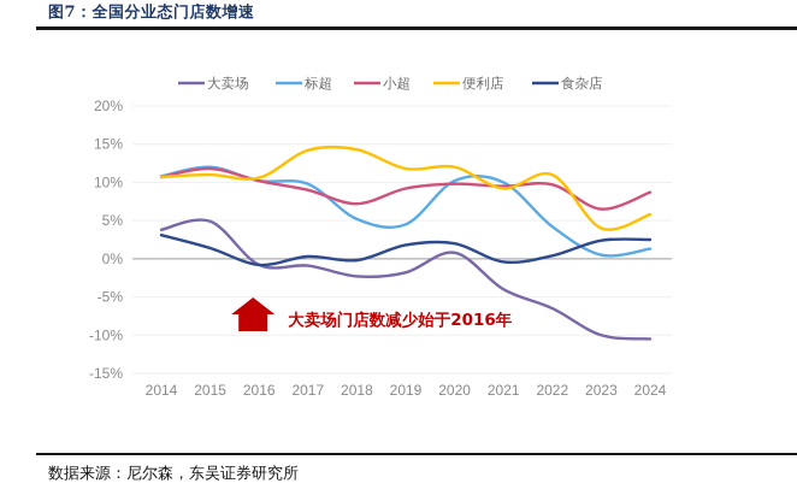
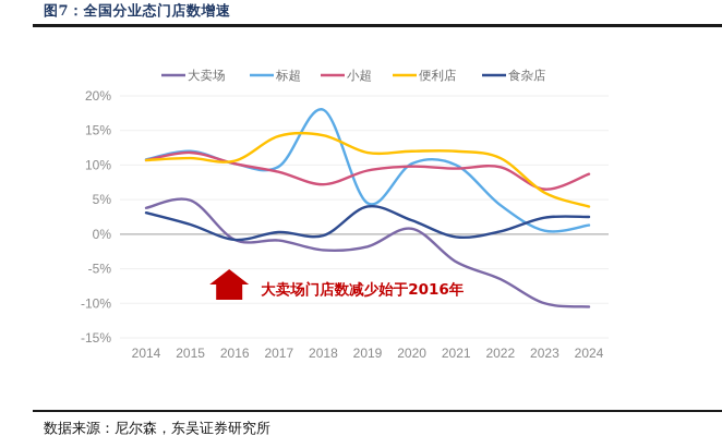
标超/2018: 5% -> 18%
食杂店/2019: 2% -> 4%
便利店/2021: 9% -> 12%
便利店/2023: 4% -> 6%
便利店/2024: 6% -> 4%
